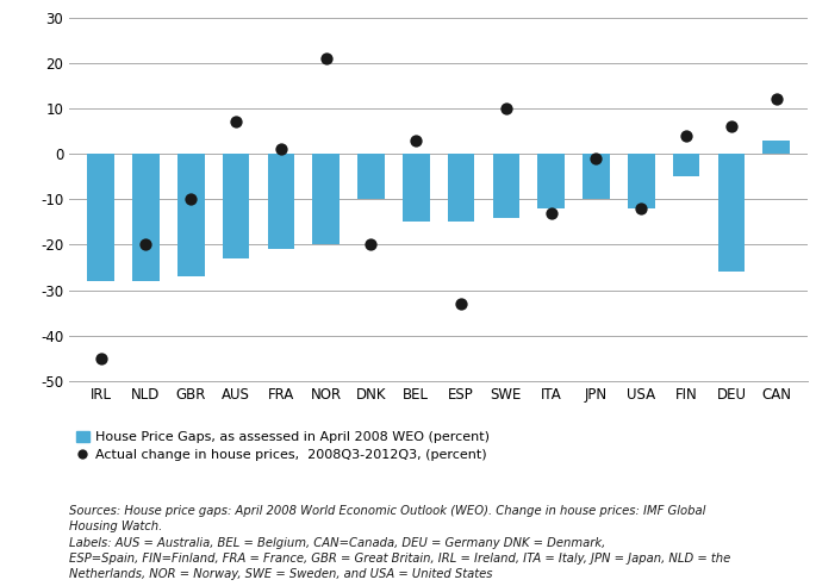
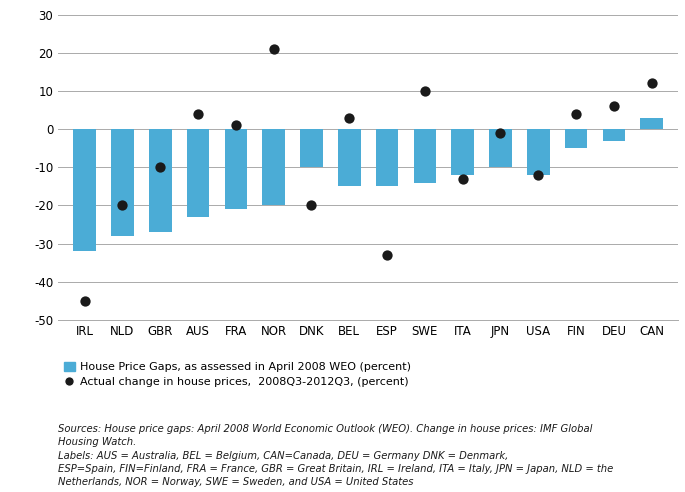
House Price Gaps, as assessed in April 2008 WEO (percent)/IRL: -28 -> -32
Actual change in house prices, 2008Q3-2012Q3, (percent)/AUS: 7 -> 4
House Price Gaps, as assessed in April 2008 WEO (percent)/DEU: -26 -> -3
